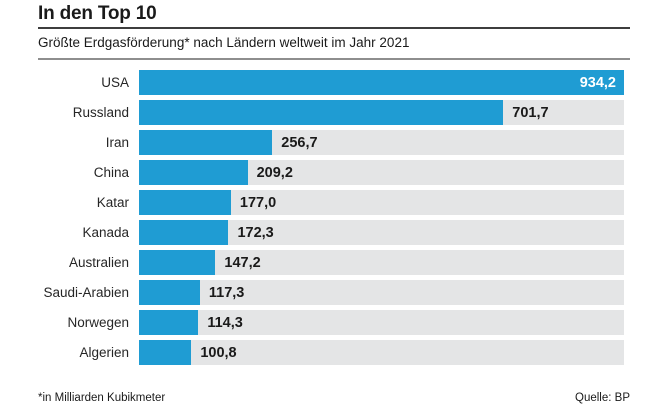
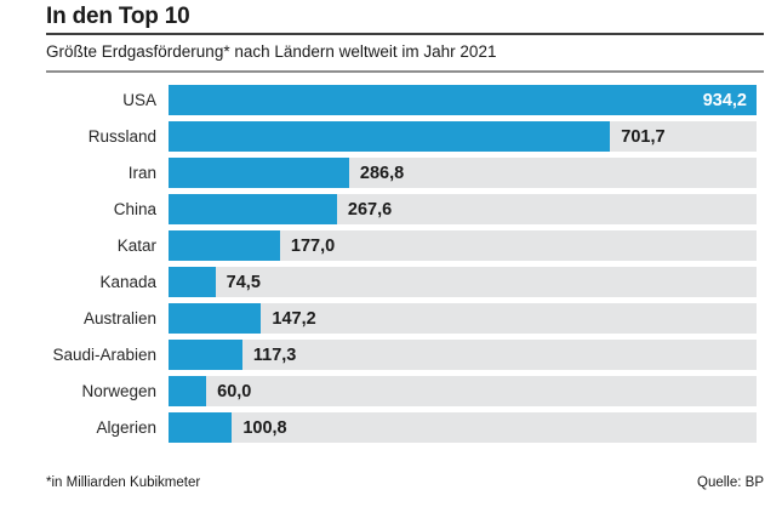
Iran: 256,7 -> 286,8
China: 209,2 -> 267,6
Kanada: 172,3 -> 74,5
Norwegen: 114,3 -> 60,0
